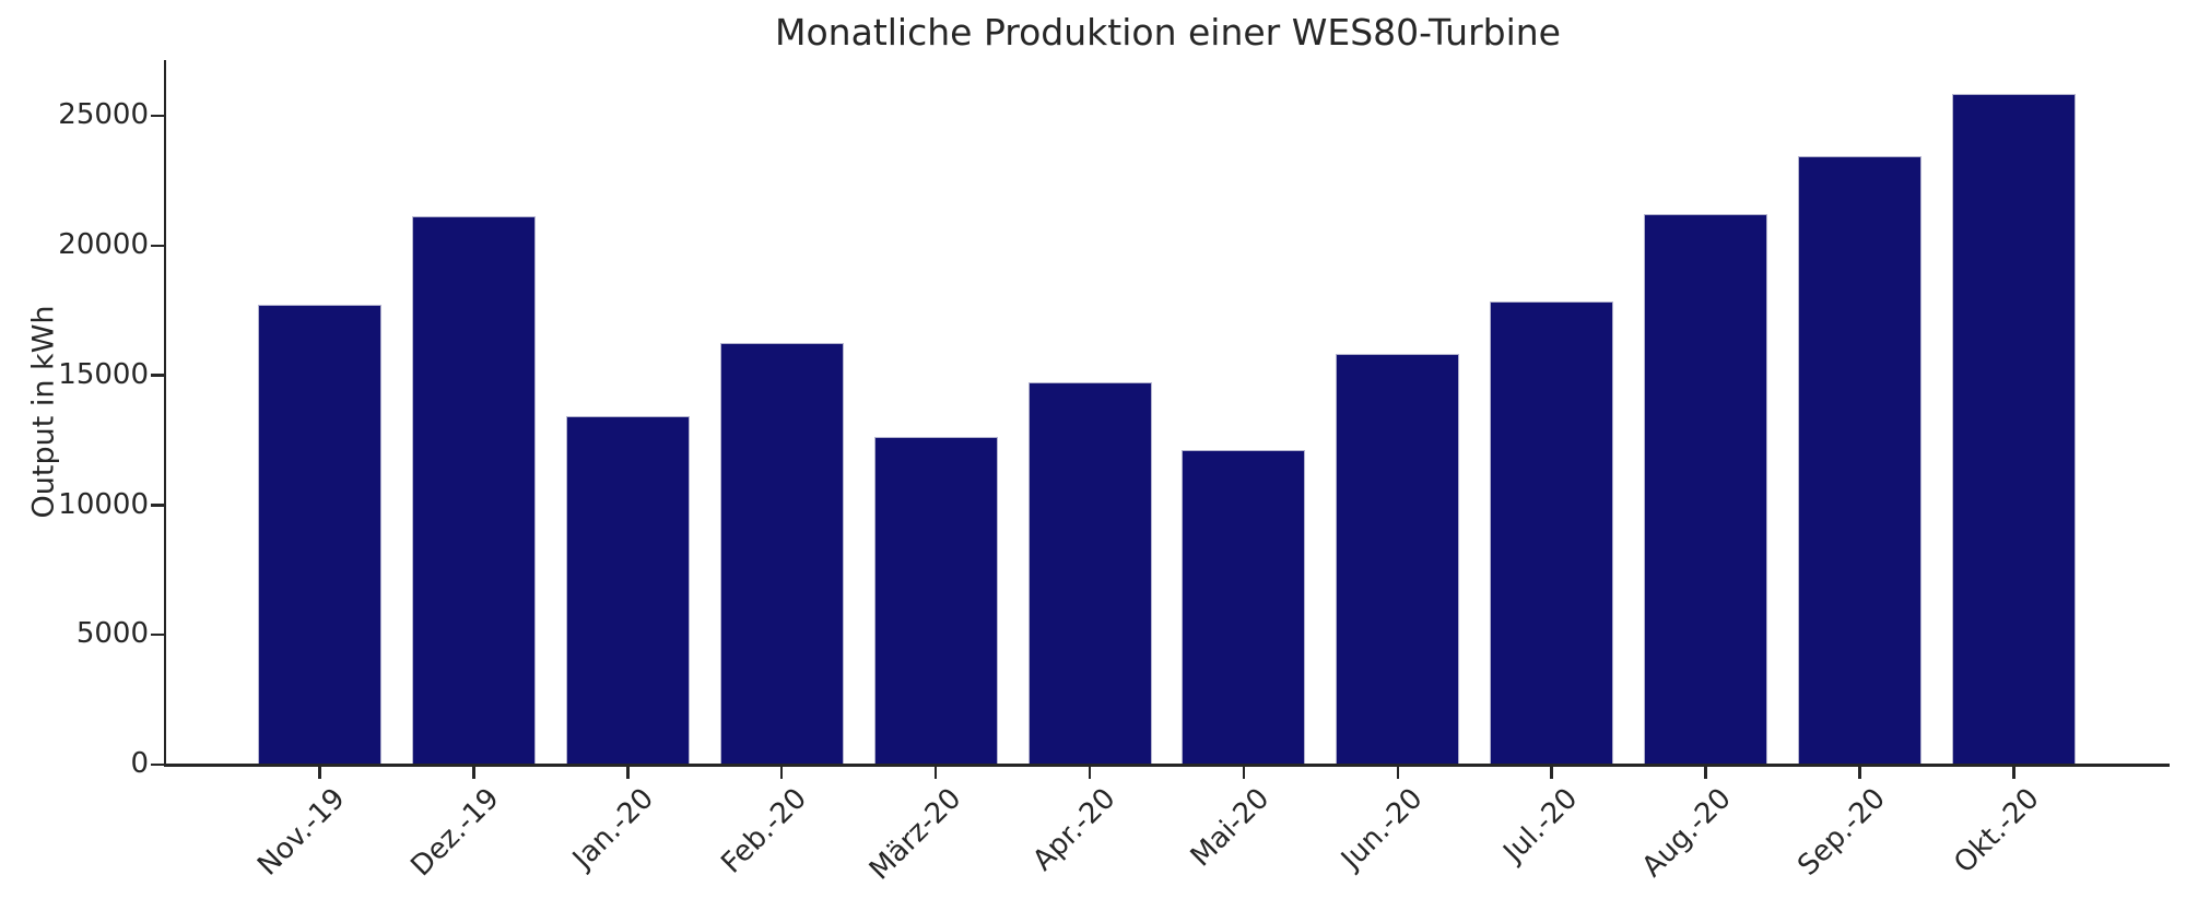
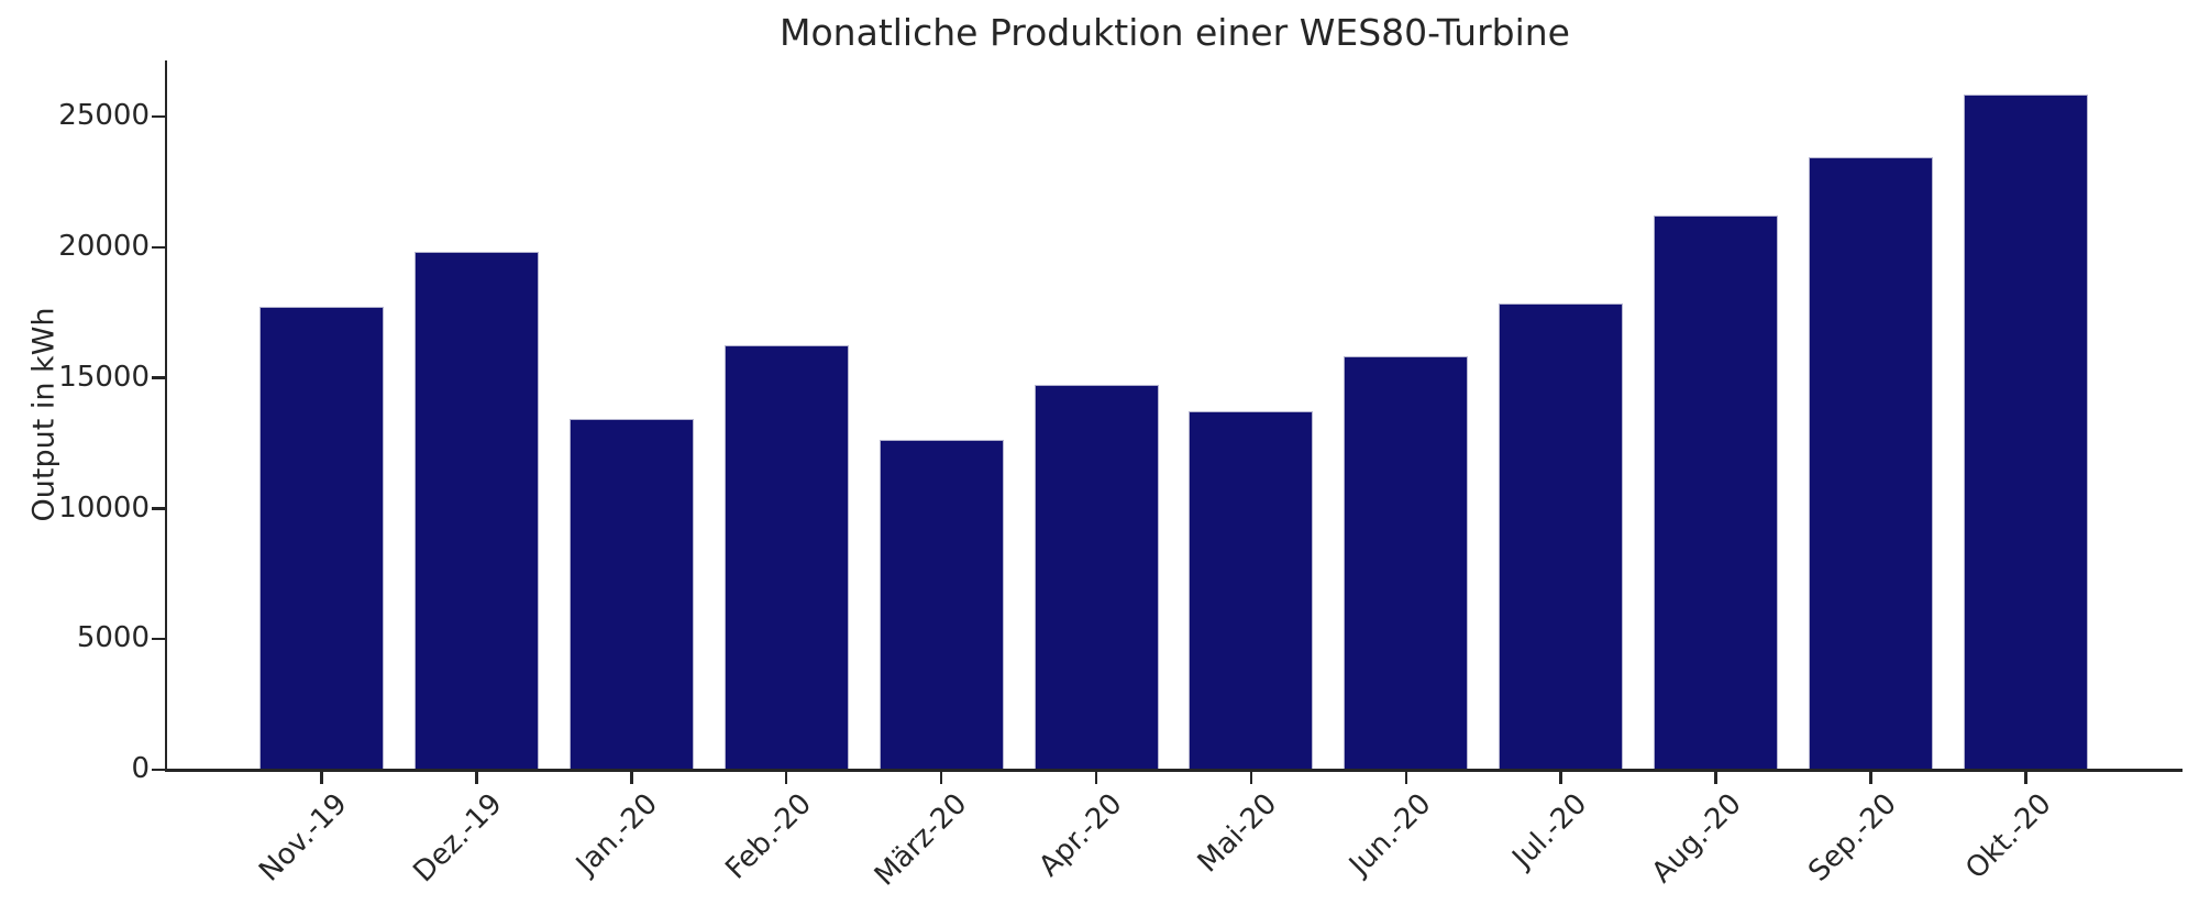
Dez.-19: 21100 -> 19800
Mai-20: 12100 -> 13700
